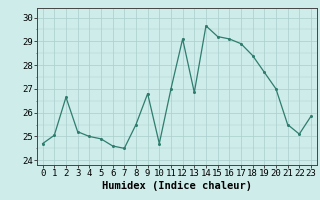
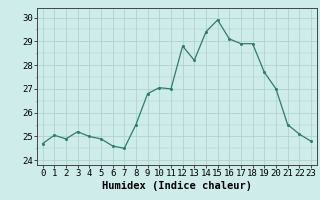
2: 26.65 -> 24.90
10: 24.70 -> 27.05
12: 29.10 -> 28.80
13: 26.85 -> 28.20
14: 29.65 -> 29.40
15: 29.20 -> 29.90
18: 28.40 -> 28.90
23: 25.85 -> 24.80
